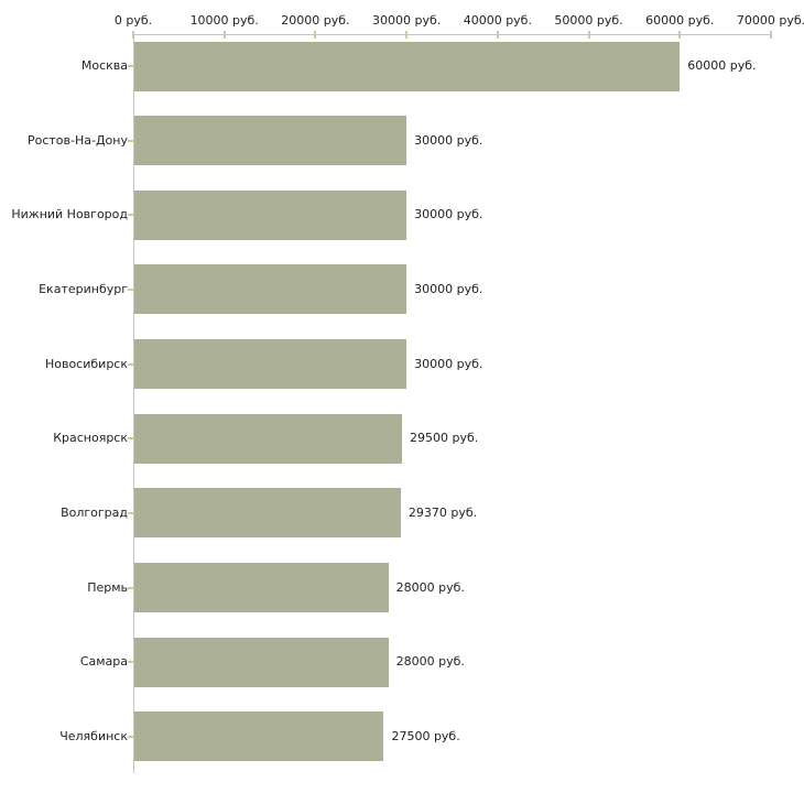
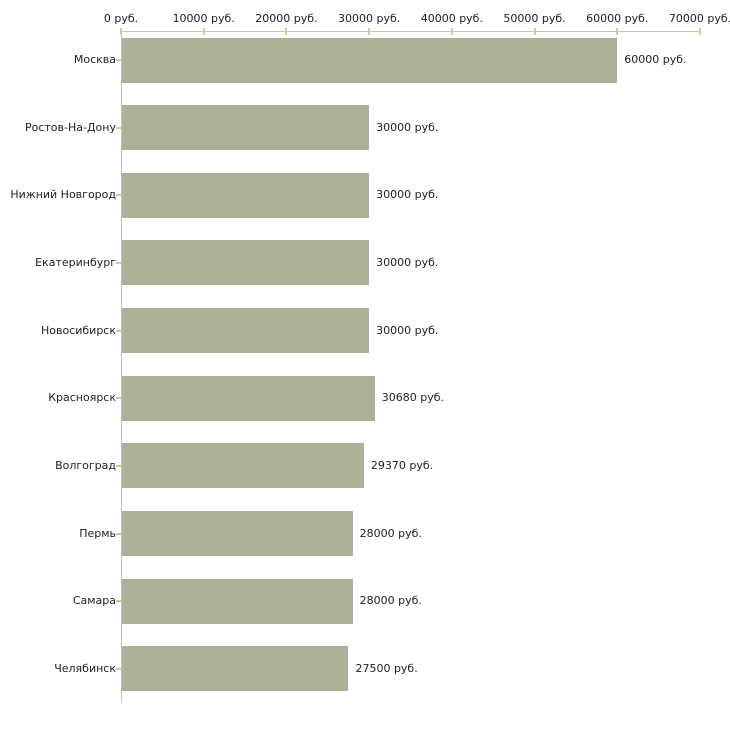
Красноярск: 29500 -> 30680
